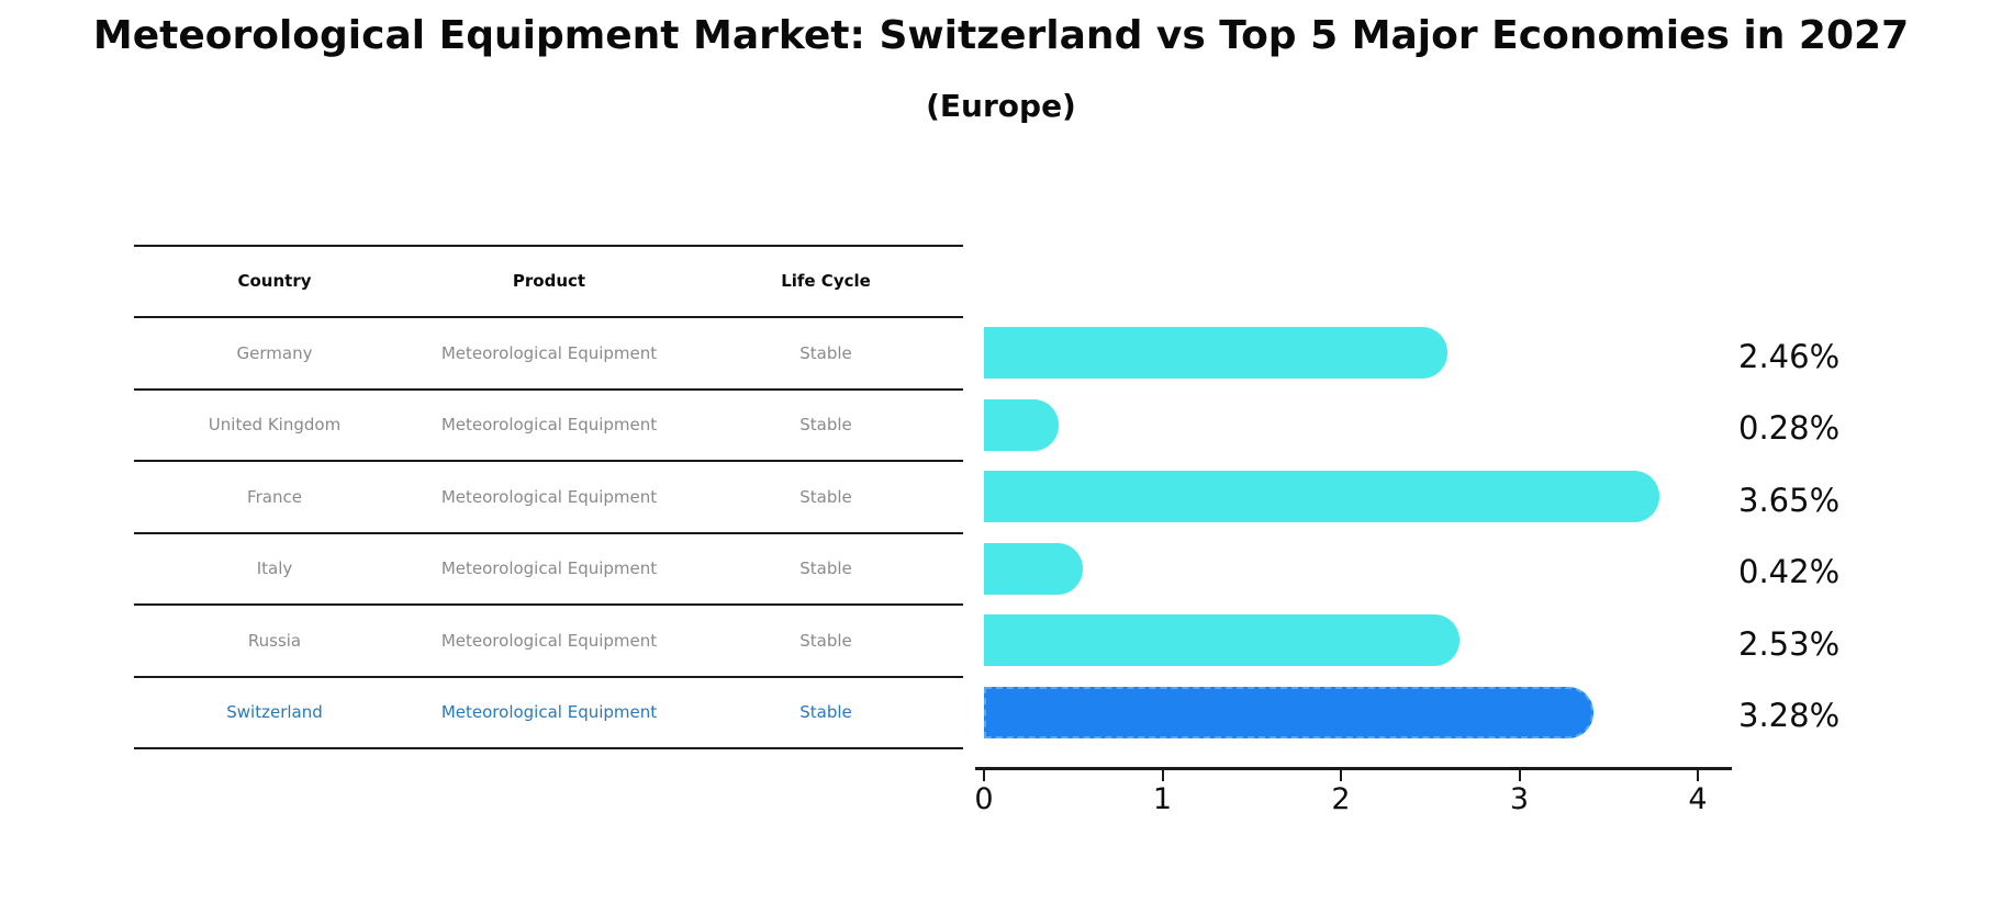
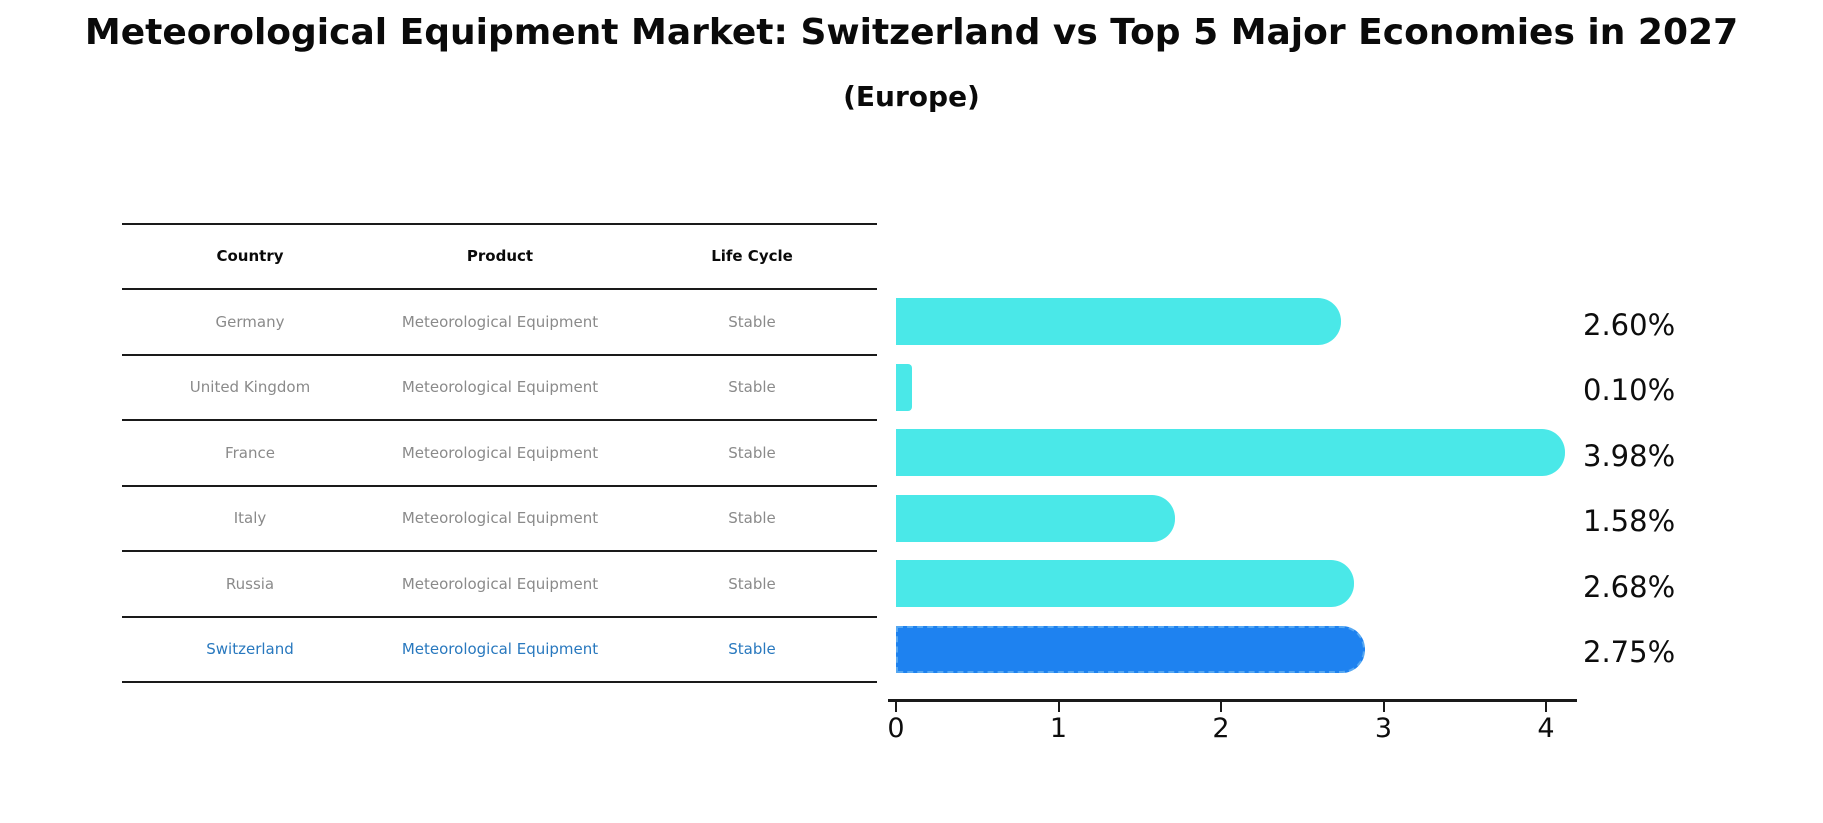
Germany: 2.46% -> 2.60%
United Kingdom: 0.28% -> 0.10%
France: 3.65% -> 3.98%
Italy: 0.42% -> 1.58%
Russia: 2.53% -> 2.68%
Switzerland: 3.28% -> 2.75%
